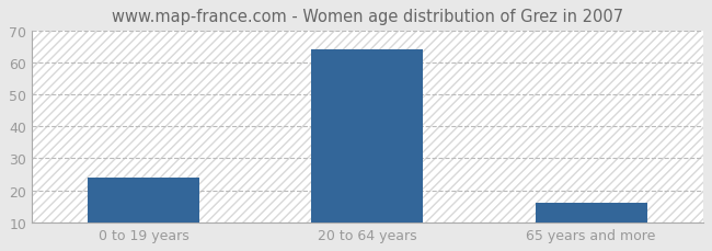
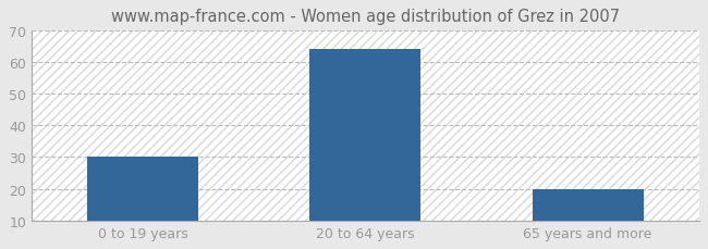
0 to 19 years: 24 -> 30
65 years and more: 16 -> 20
